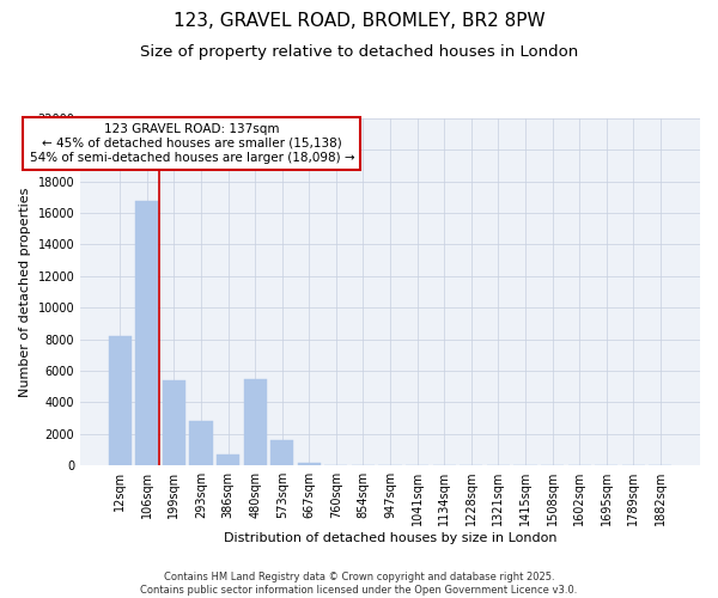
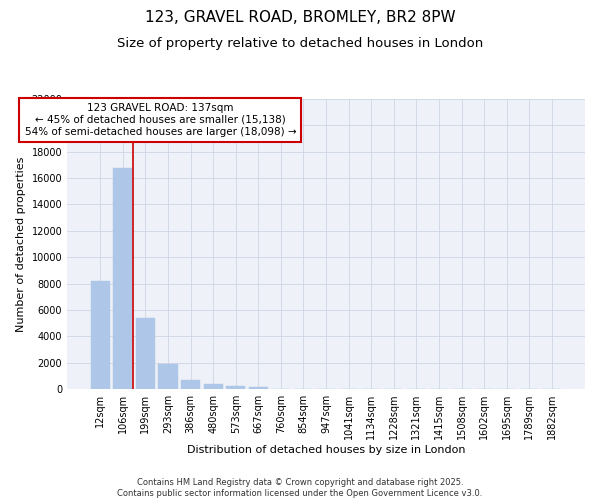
293sqm: 2800 -> 1900
480sqm: 5500 -> 400
573sqm: 1600 -> 200
